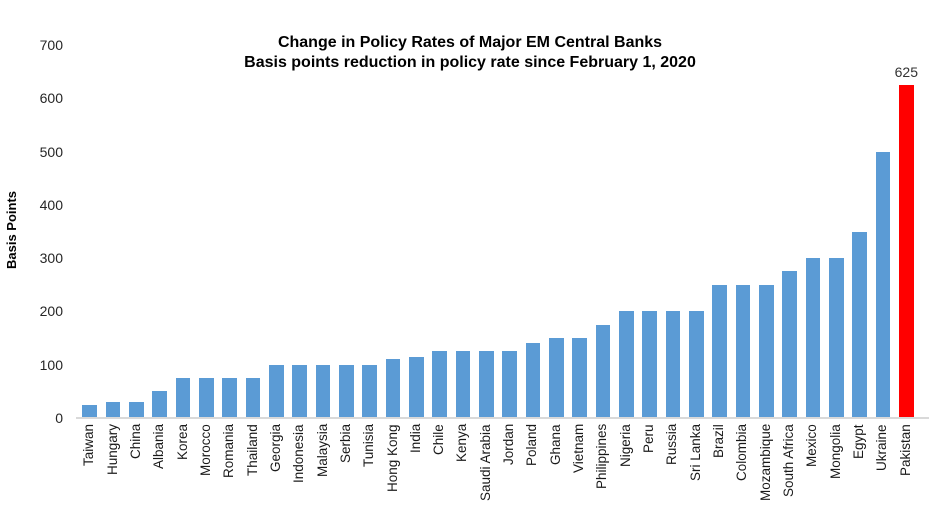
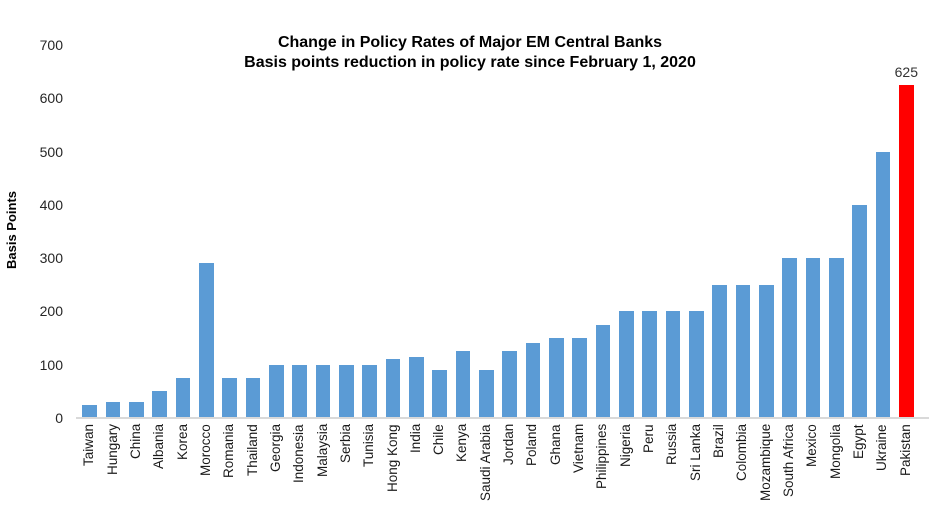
Morocco: 80 -> 290
Chile: 120 -> 90
Saudi Arabia: 120 -> 90
South Africa: 280 -> 300
Egypt: 350 -> 400
